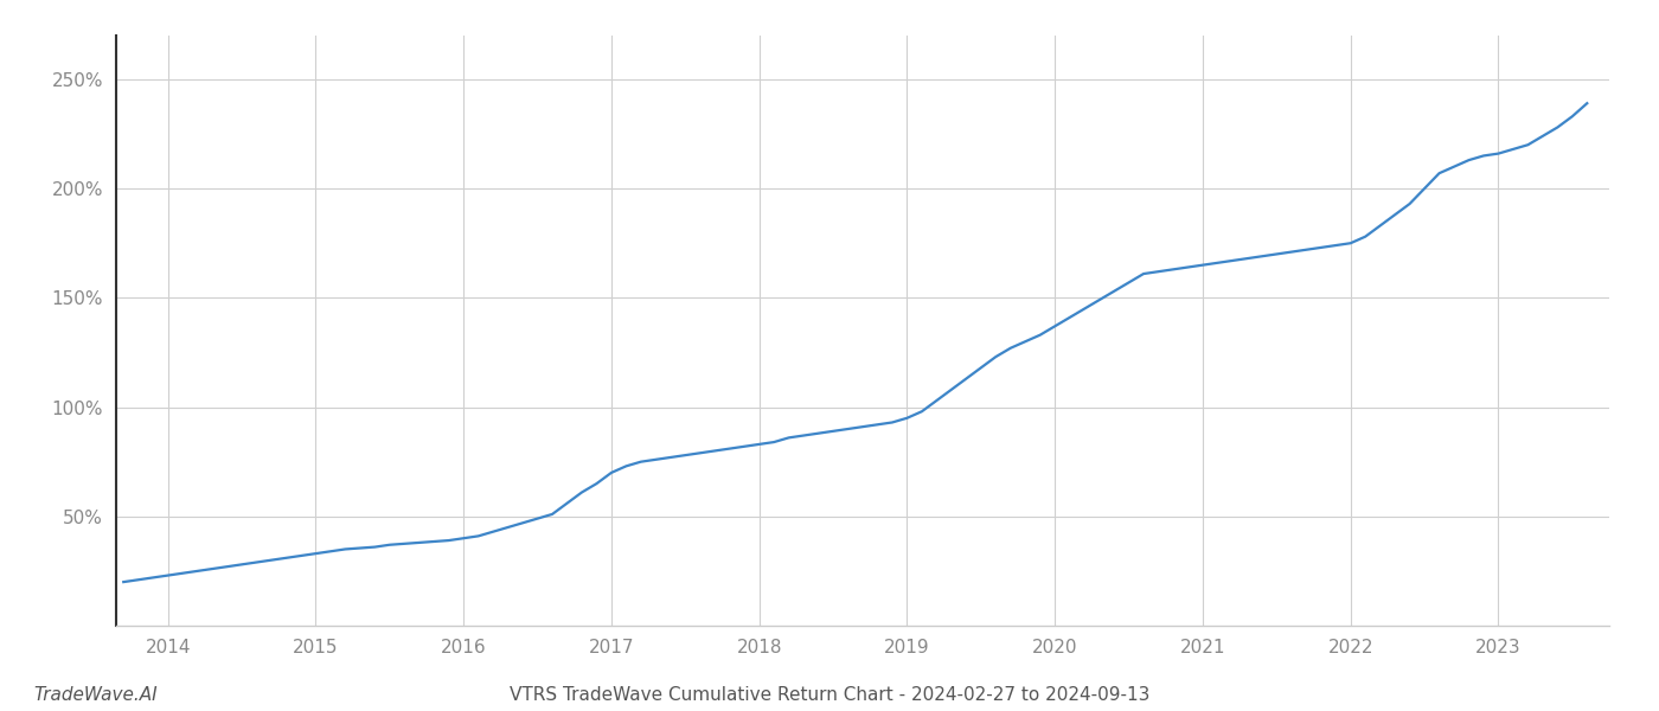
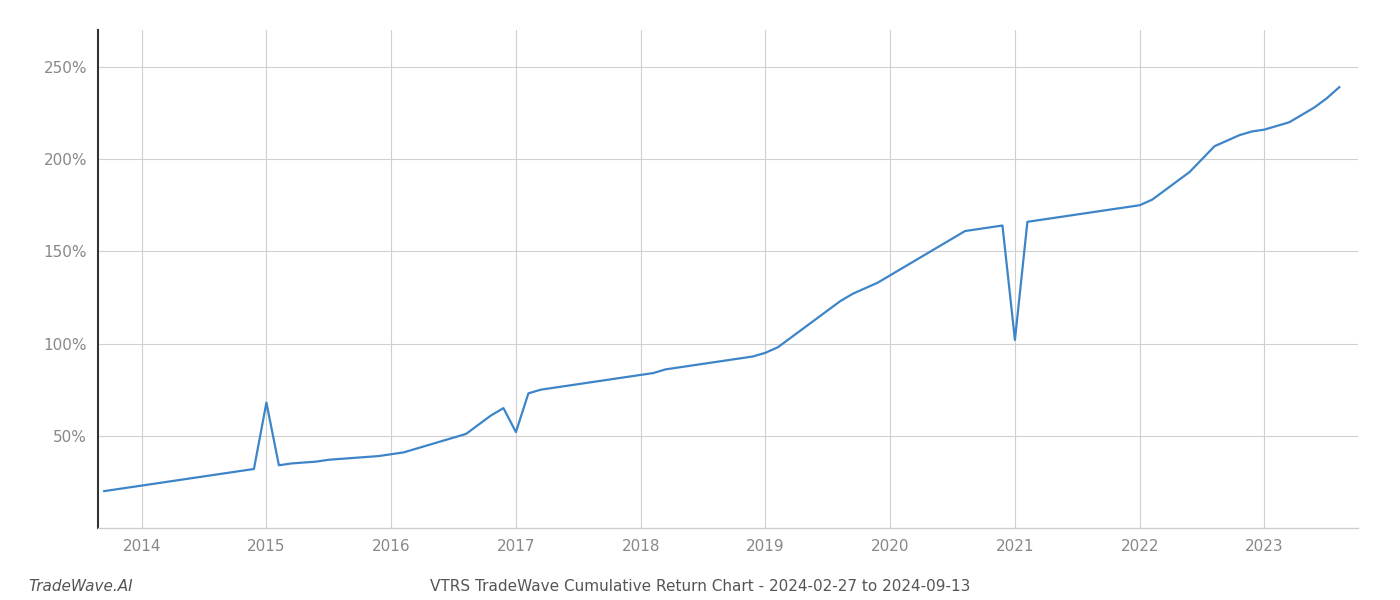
2015: 33% -> 68%
2017: 70% -> 52%
2021: 165% -> 102%
